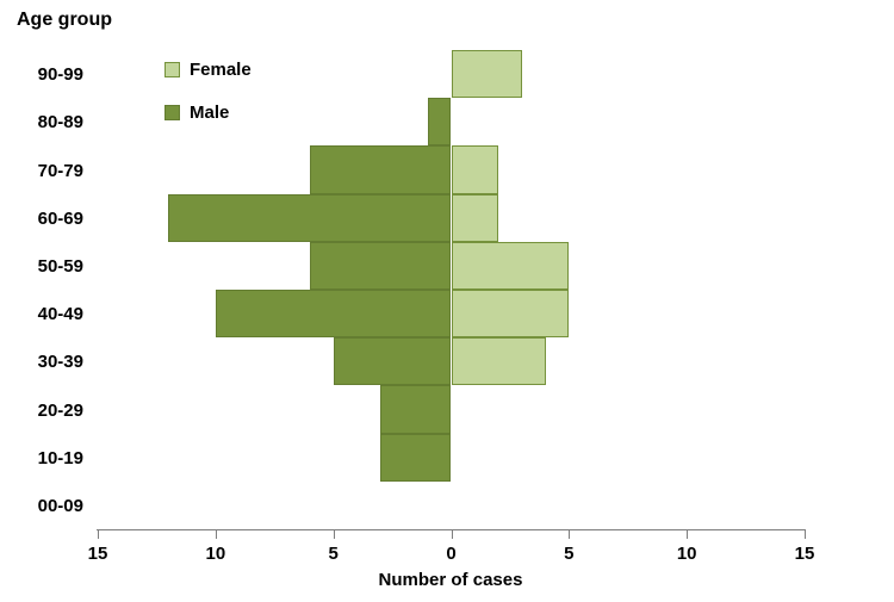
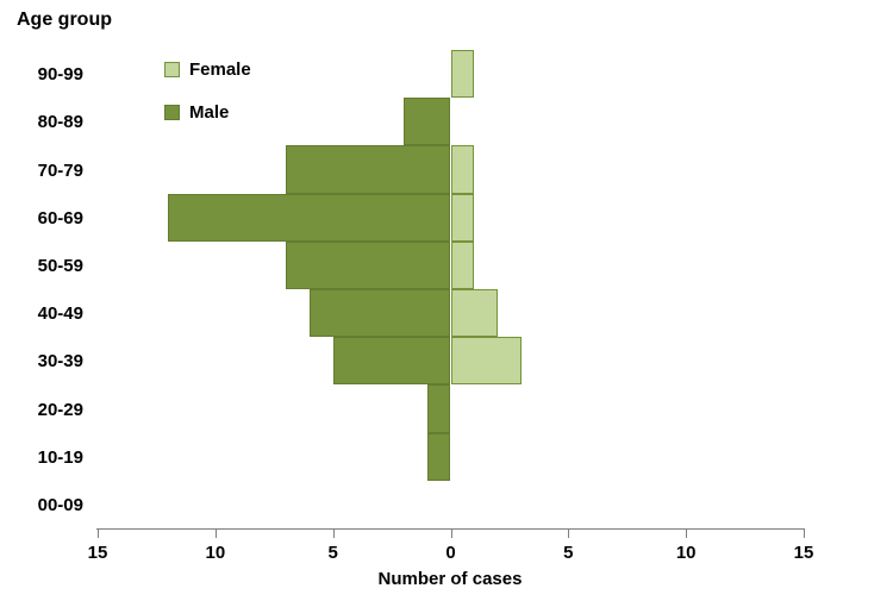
Male/10-19: 3 -> 1
Male/20-29: 3 -> 1
Female/30-39: 4 -> 3
Female/40-49: 5 -> 2
Male/40-49: 10 -> 6
Female/50-59: 5 -> 1
Male/50-59: 6 -> 7
Female/60-69: 2 -> 1
Female/70-79: 2 -> 1
Male/70-79: 6 -> 7
Male/80-89: 1 -> 2
Female/90-99: 3 -> 1
